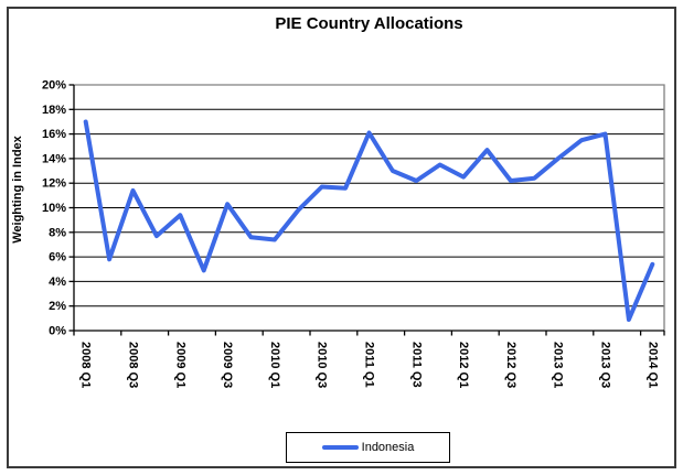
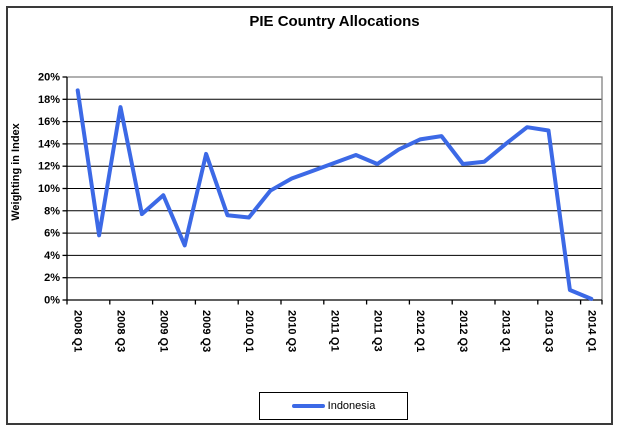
2008 Q1: 17.0% -> 18.8%
2008 Q3: 11.4% -> 17.3%
2009 Q3: 10.3% -> 13.1%
2010 Q3: 11.7% -> 10.9%
2011 Q1: 16.1% -> 12.3%
2012 Q1: 12.5% -> 14.4%
2013 Q3: 16.0% -> 15.2%
2014 Q1: 5.4% -> 0.1%
